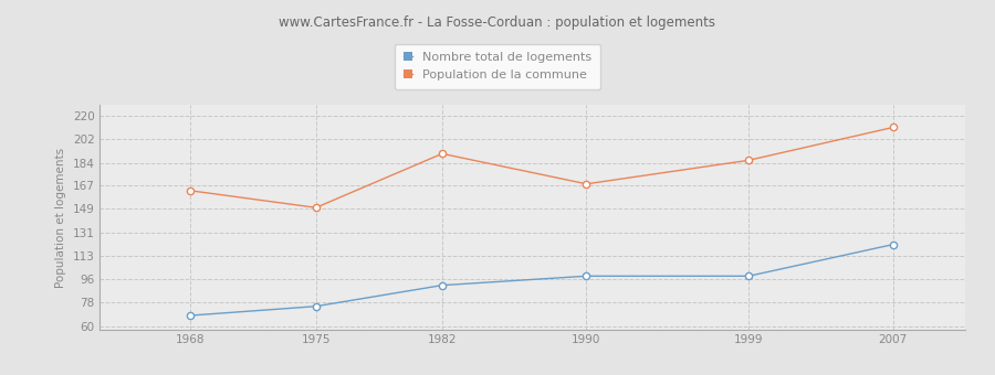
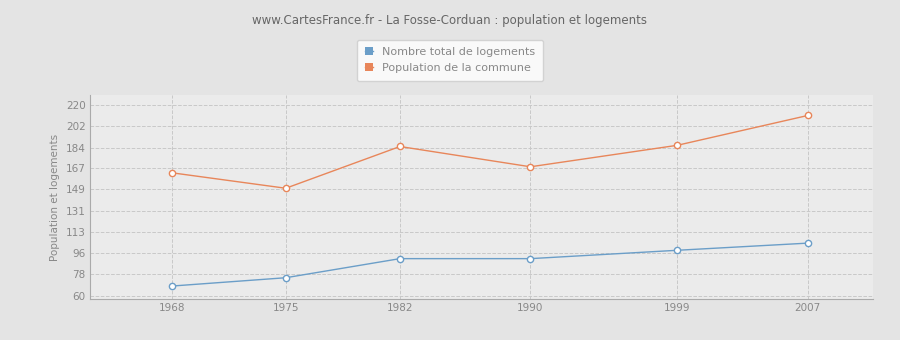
Population de la commune/1982: 191 -> 185
Nombre total de logements/1990: 98 -> 91
Nombre total de logements/2007: 122 -> 104
